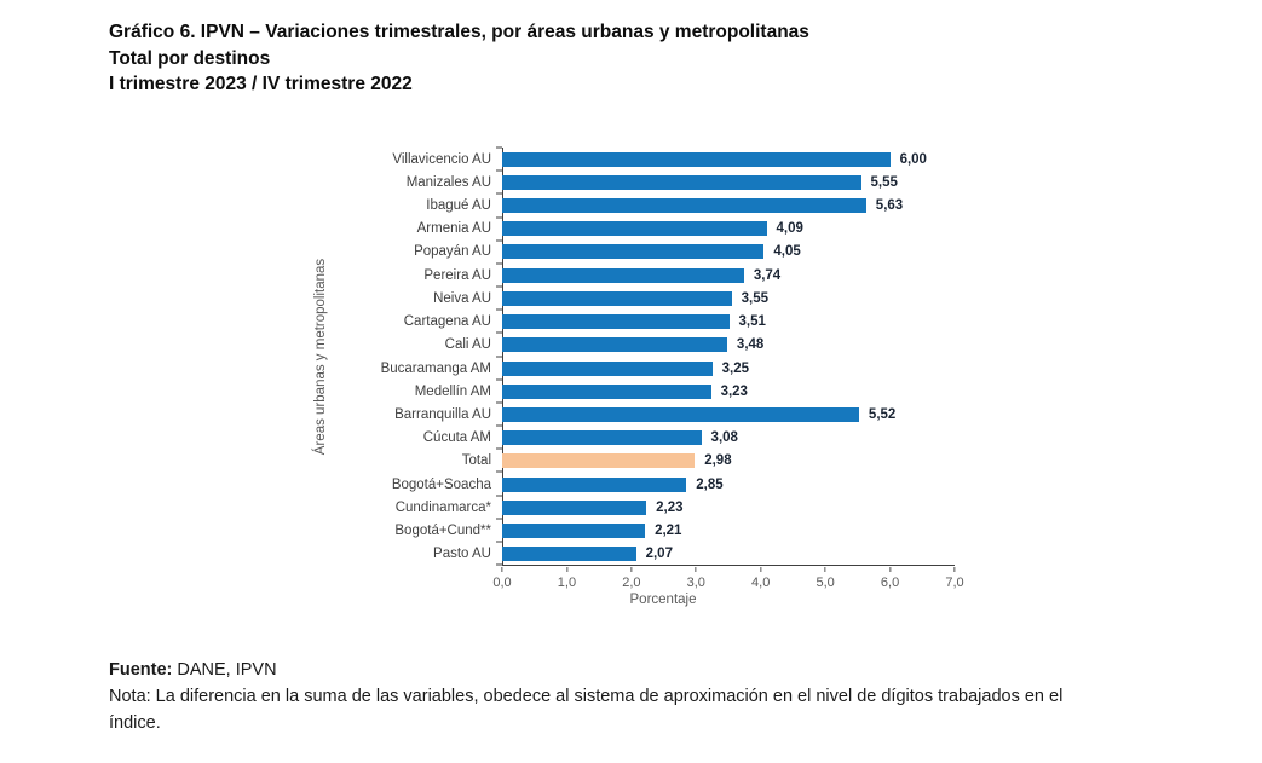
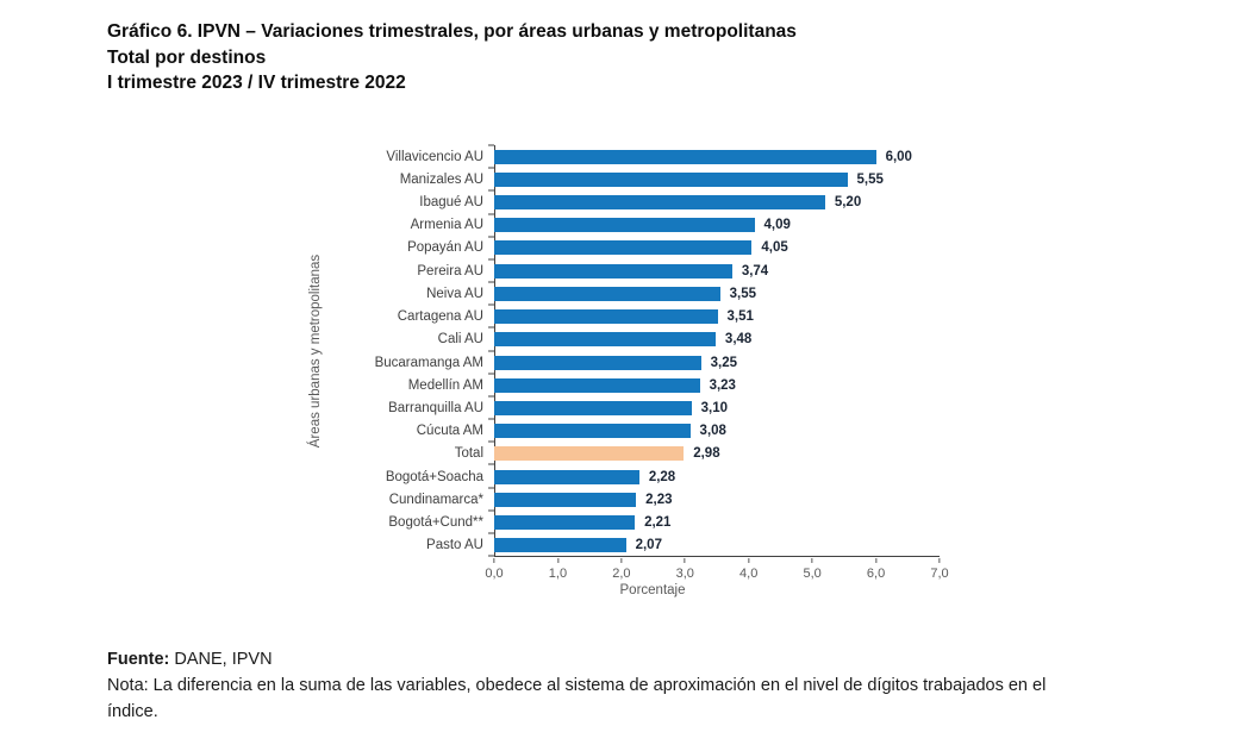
Ibagué AU: 5,63 -> 5,20
Barranquilla AU: 5,52 -> 3,10
Bogotá+Soacha: 2,85 -> 2,28
